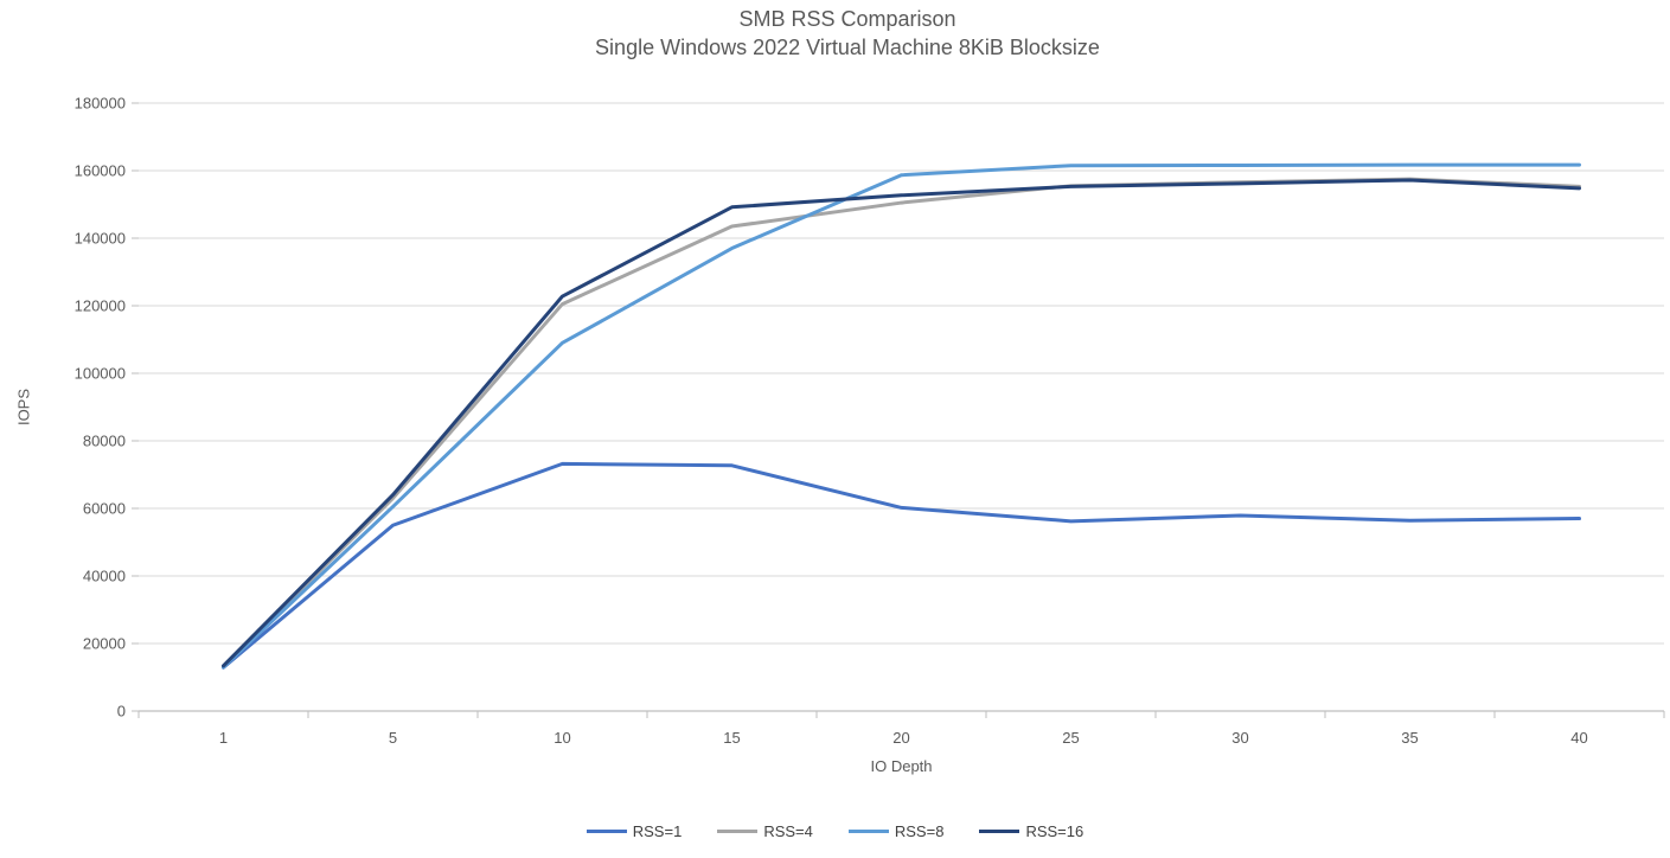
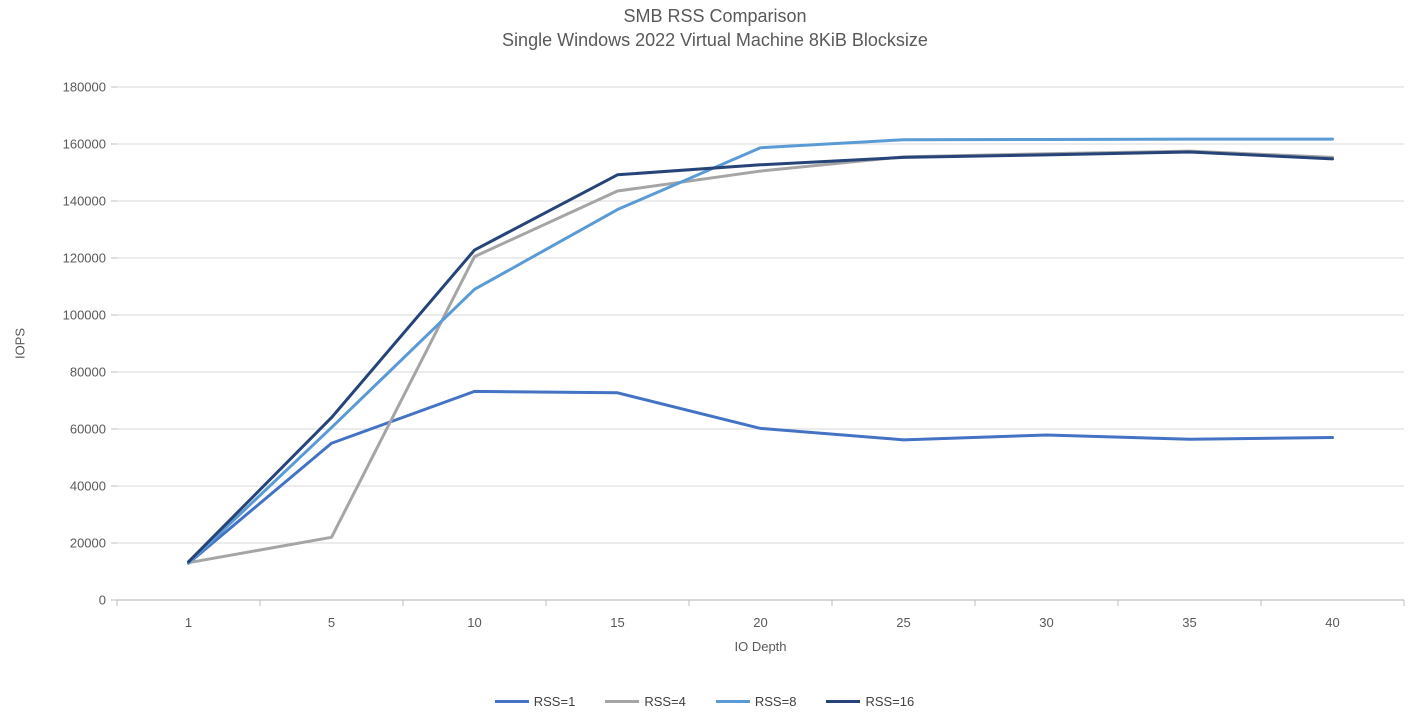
RSS=4/5: 63000 -> 22000
